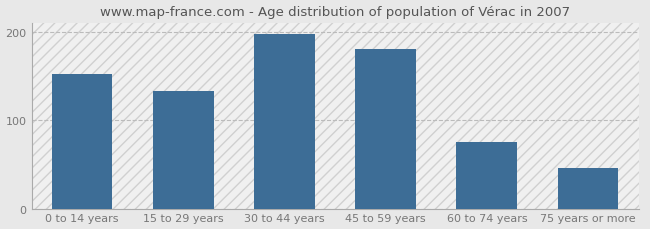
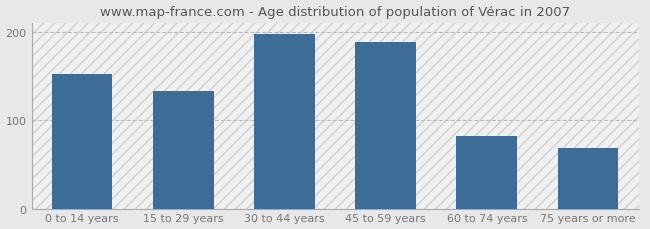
45 to 59 years: 180 -> 188
60 to 74 years: 75 -> 82
75 years or more: 46 -> 68
